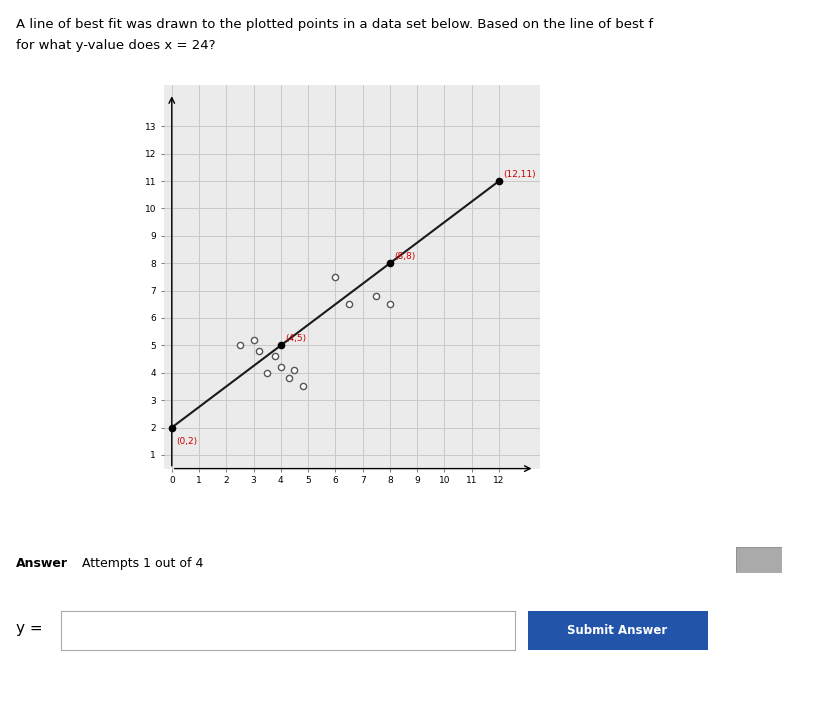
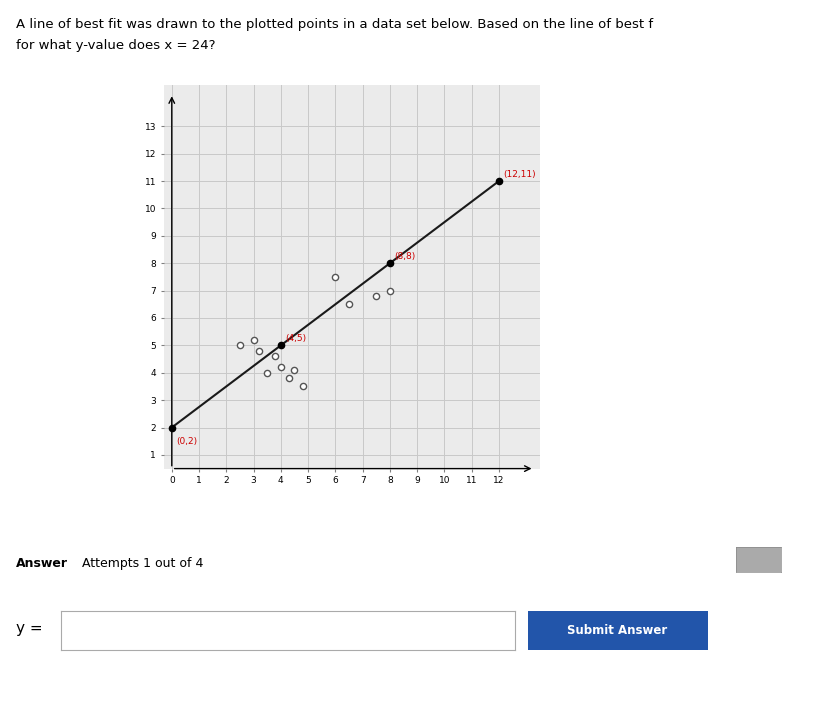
8: 6.5 -> 7.0
